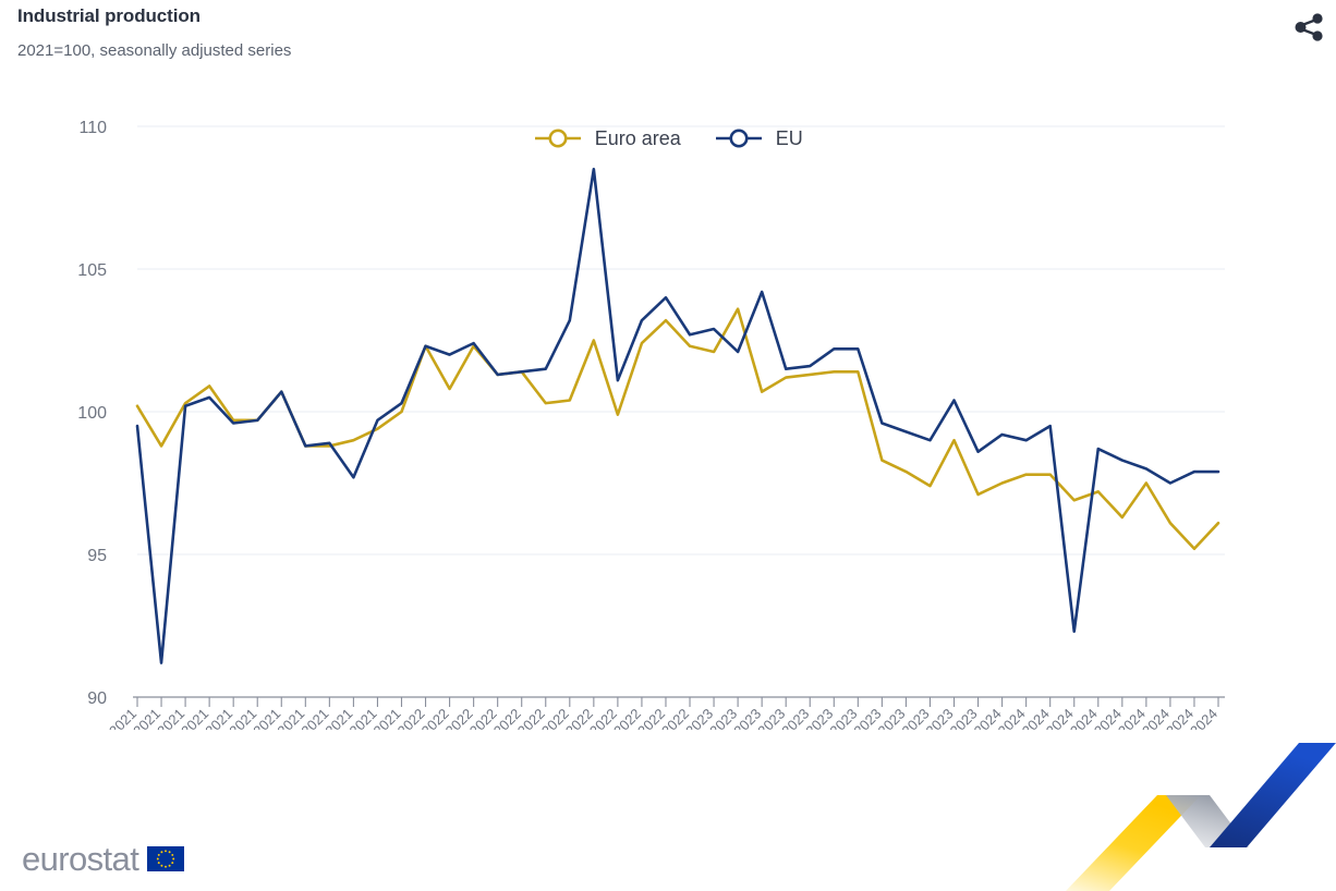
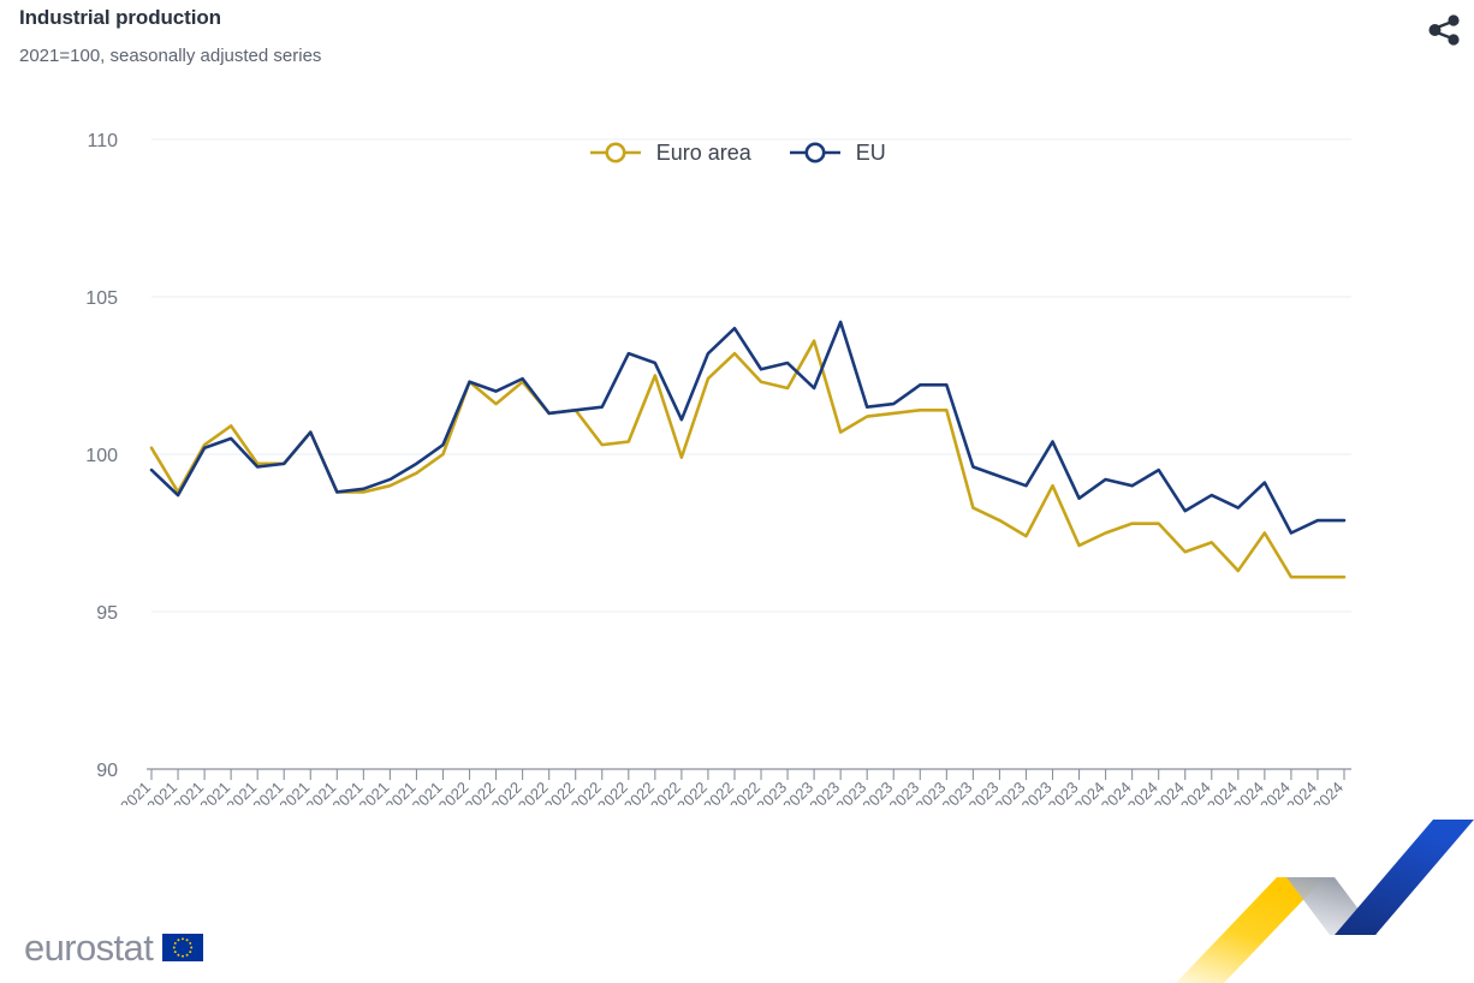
EU/02-2021: 91.2 -> 98.7
EU/10-2021: 97.7 -> 99.2
Euro area/02-2022: 100.8 -> 101.6
EU/08-2022: 108.5 -> 102.9
EU/04-2024: 92.3 -> 98.2
EU/07-2024: 98.0 -> 99.1
Euro area/09-2024: 95.2 -> 96.1
